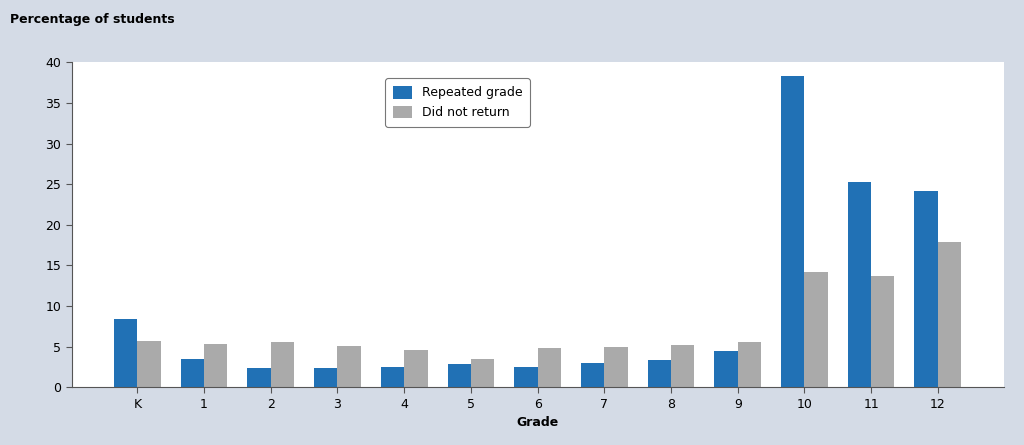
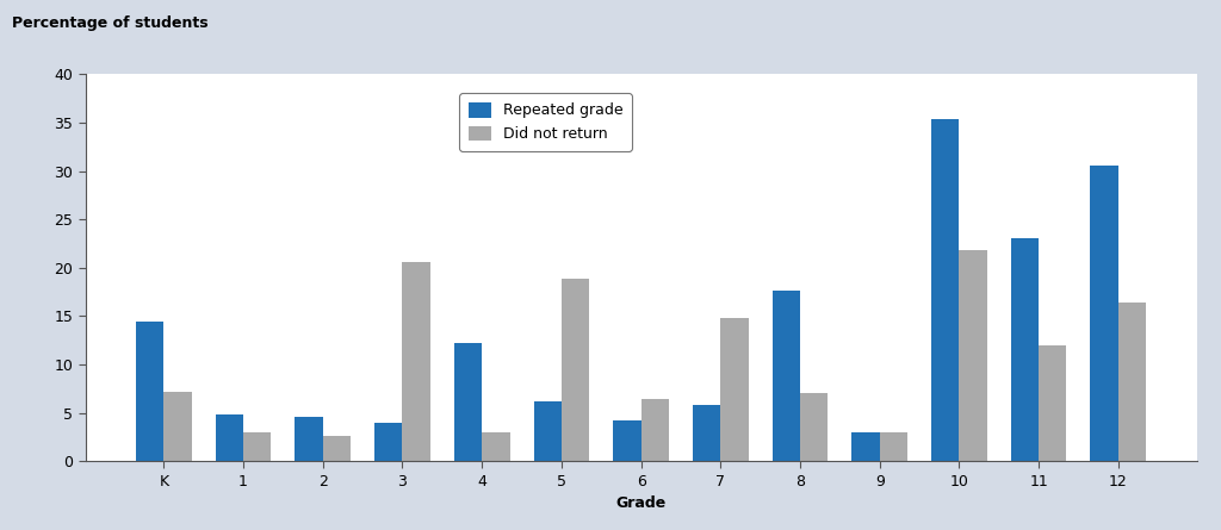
Repeated grade/K: 8.4 -> 14.4
Did not return/K: 5.7 -> 7.2
Repeated grade/1: 3.5 -> 4.8
Did not return/1: 5.3 -> 3.0
Repeated grade/2: 2.3 -> 4.6
Did not return/2: 5.5 -> 2.6
Repeated grade/3: 2.3 -> 4.0
Did not return/3: 5.1 -> 20.6
Repeated grade/4: 2.5 -> 12.2
Did not return/4: 4.6 -> 3.0
Repeated grade/5: 2.8 -> 6.2
Did not return/5: 3.5 -> 18.8
Repeated grade/6: 2.5 -> 4.2
Did not return/6: 4.8 -> 6.4
Repeated grade/7: 3.0 -> 5.8
Did not return/7: 4.9 -> 14.8
Repeated grade/8: 3.3 -> 17.6
Did not return/8: 5.2 -> 7.0
Repeated grade/9: 4.5 -> 3.0
Did not return/9: 5.6 -> 3.0
Repeated grade/10: 38.3 -> 35.4
Did not return/10: 14.2 -> 21.8
Repeated grade/11: 25.2 -> 23.0
Did not return/11: 13.7 -> 12.0
Repeated grade/12: 24.2 -> 30.6
Did not return/12: 17.9 -> 16.4
